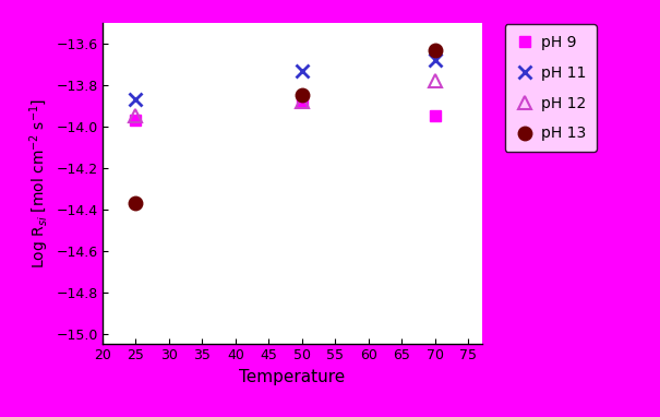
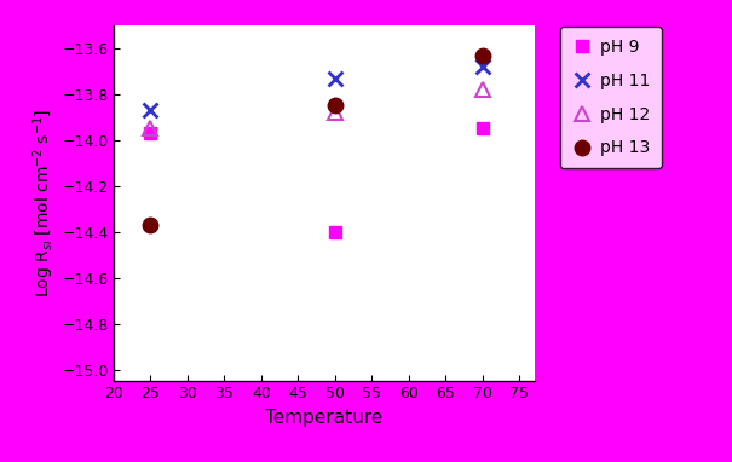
pH 9/50: -13.88 -> -14.40
